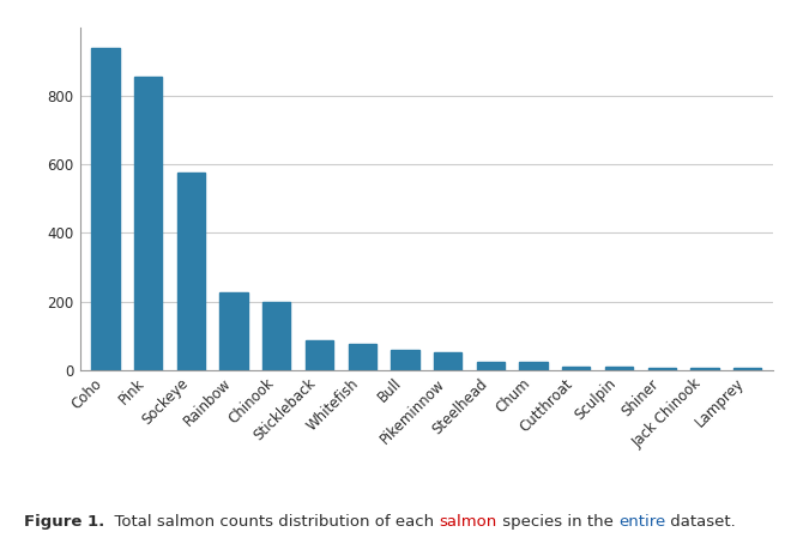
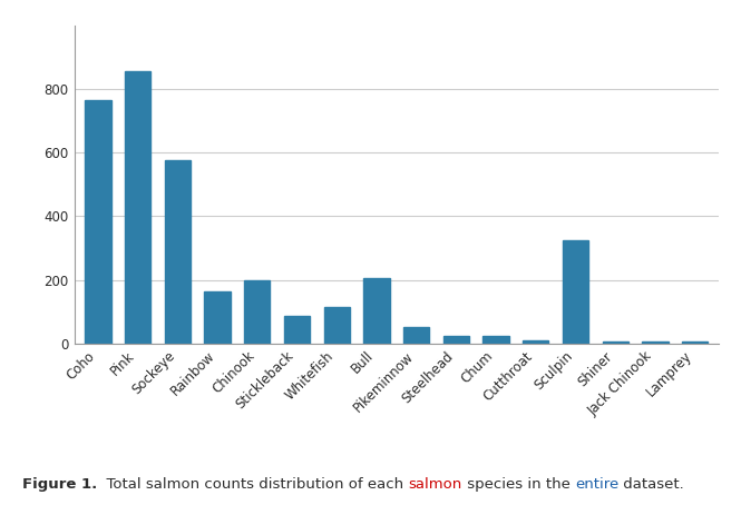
Coho: 940 -> 765
Rainbow: 225 -> 165
Whitefish: 77 -> 115
Bull: 57 -> 205
Sculpin: 8 -> 325
